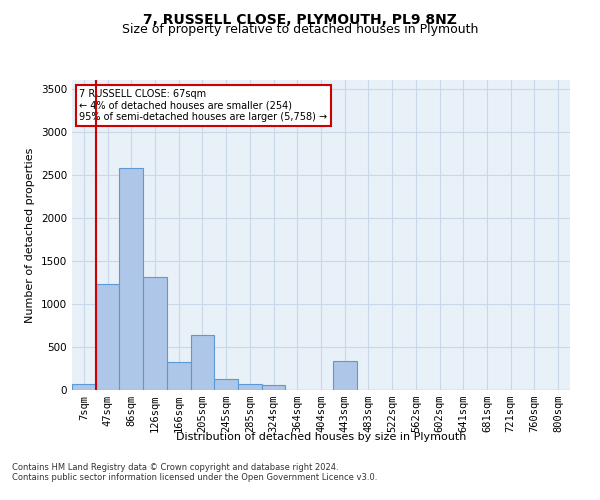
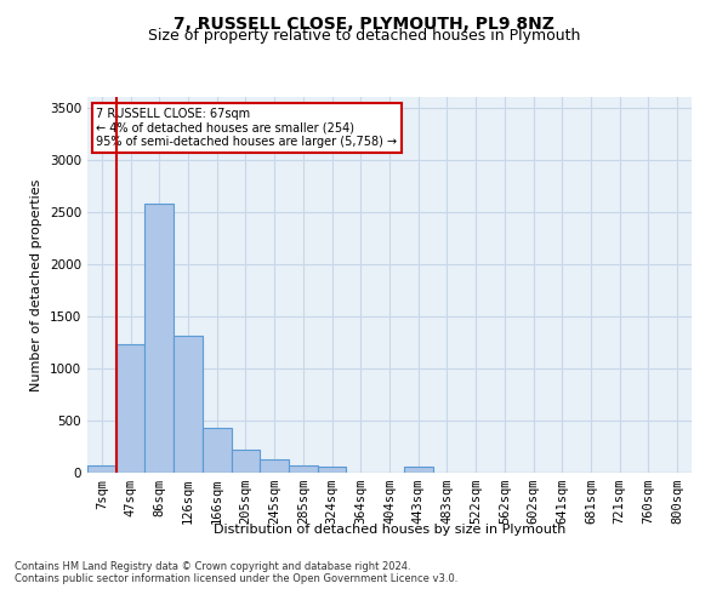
166sqm: 320 -> 430
205sqm: 640 -> 220
443sqm: 340 -> 60
